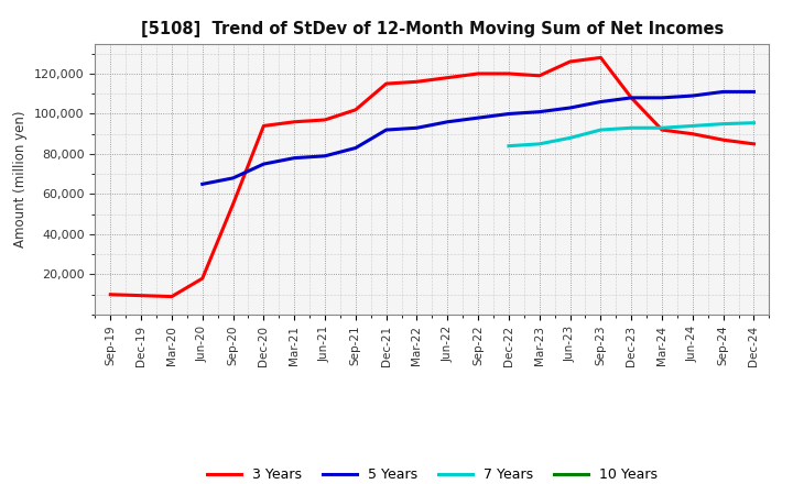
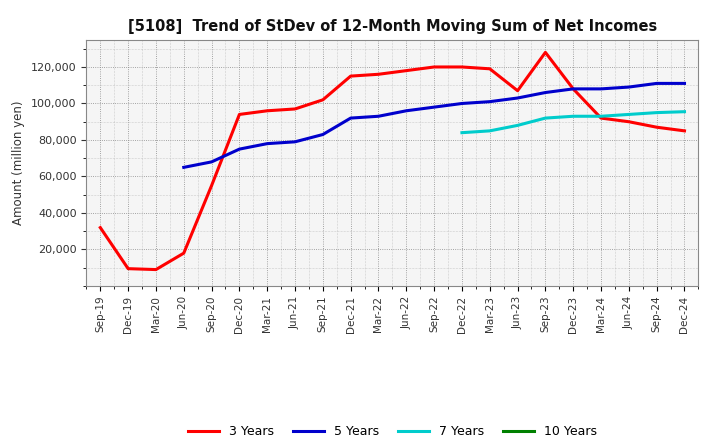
3 Years/Sep-19: 10,000 -> 32,000
3 Years/Jun-23: 126,000 -> 107,000
